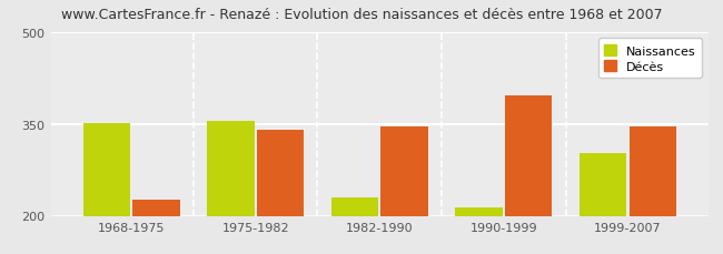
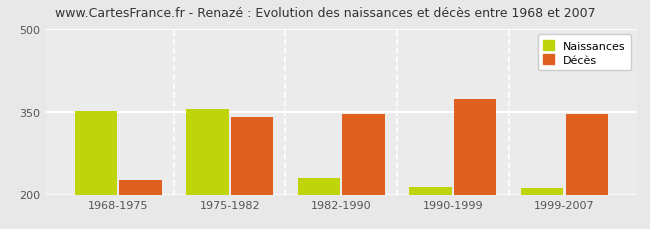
Décès/1990-1999: 396 -> 373
Naissances/1999-2007: 302 -> 211
